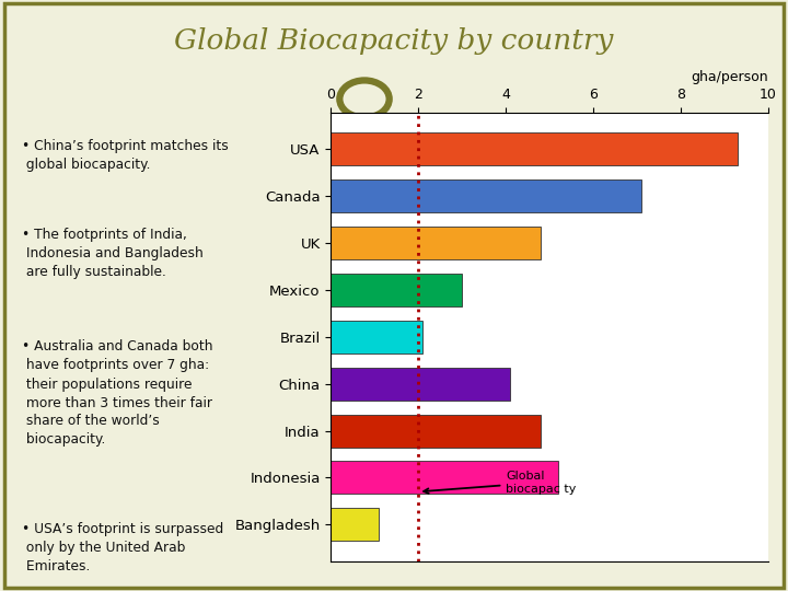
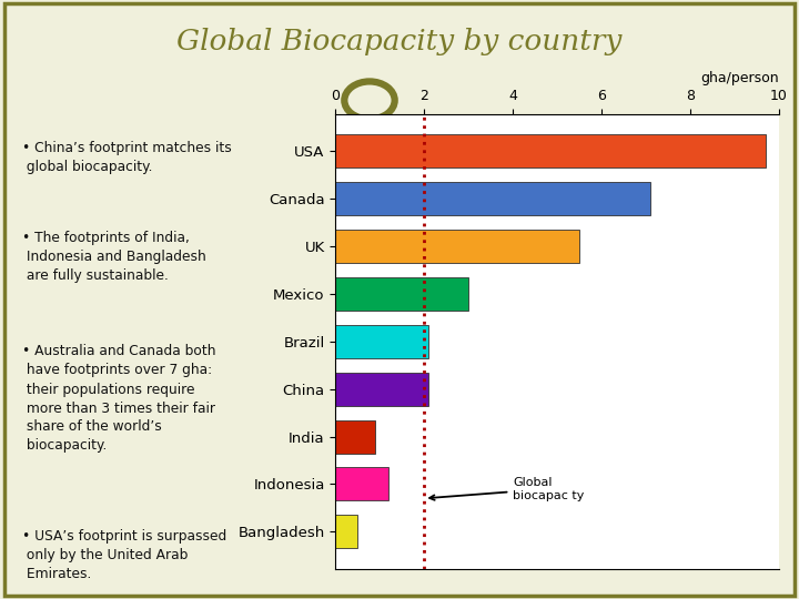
USA: 9.3 -> 9.7
UK: 4.8 -> 5.5
China: 4.1 -> 2.1
India: 4.8 -> 0.9
Indonesia: 5.2 -> 1.2
Bangladesh: 1.1 -> 0.5
